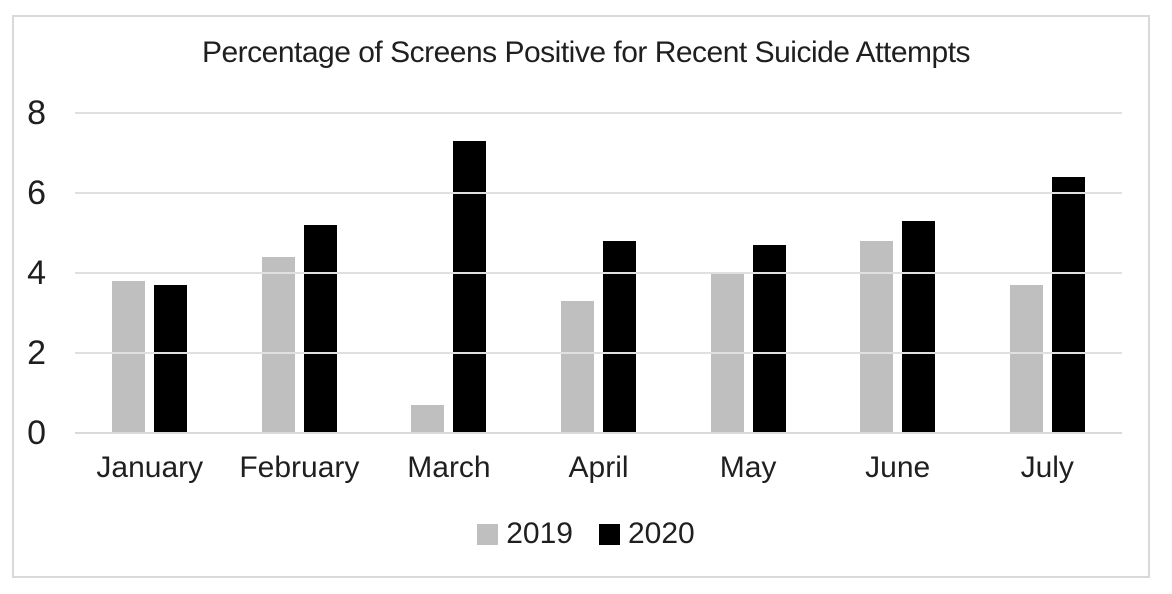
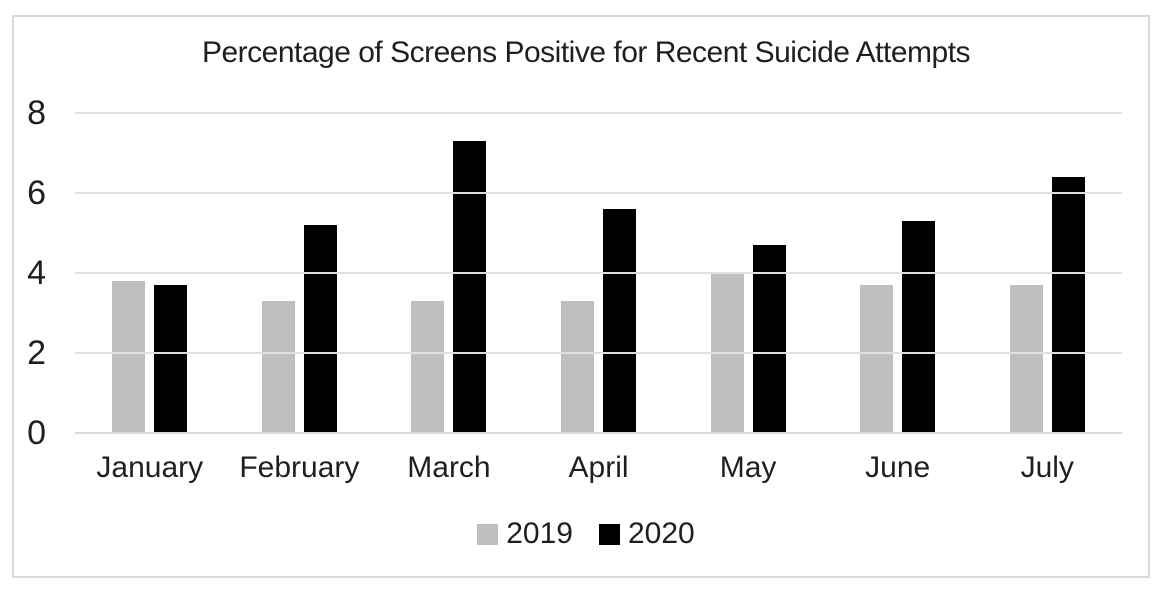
2019/February: 4.4 -> 3.3
2019/March: 0.7 -> 3.3
2020/April: 4.8 -> 5.6
2019/June: 4.8 -> 3.7
